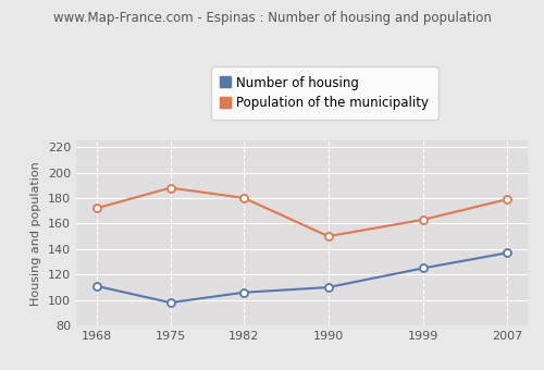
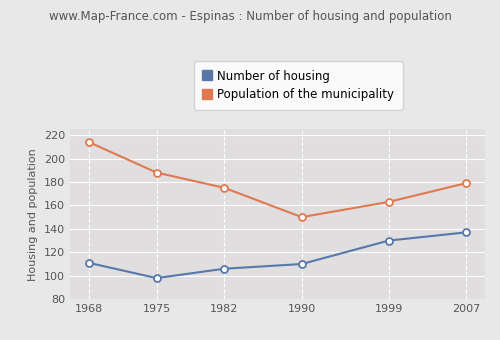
Population of the municipality/1968: 172 -> 214
Population of the municipality/1982: 180 -> 175
Number of housing/1999: 125 -> 130
